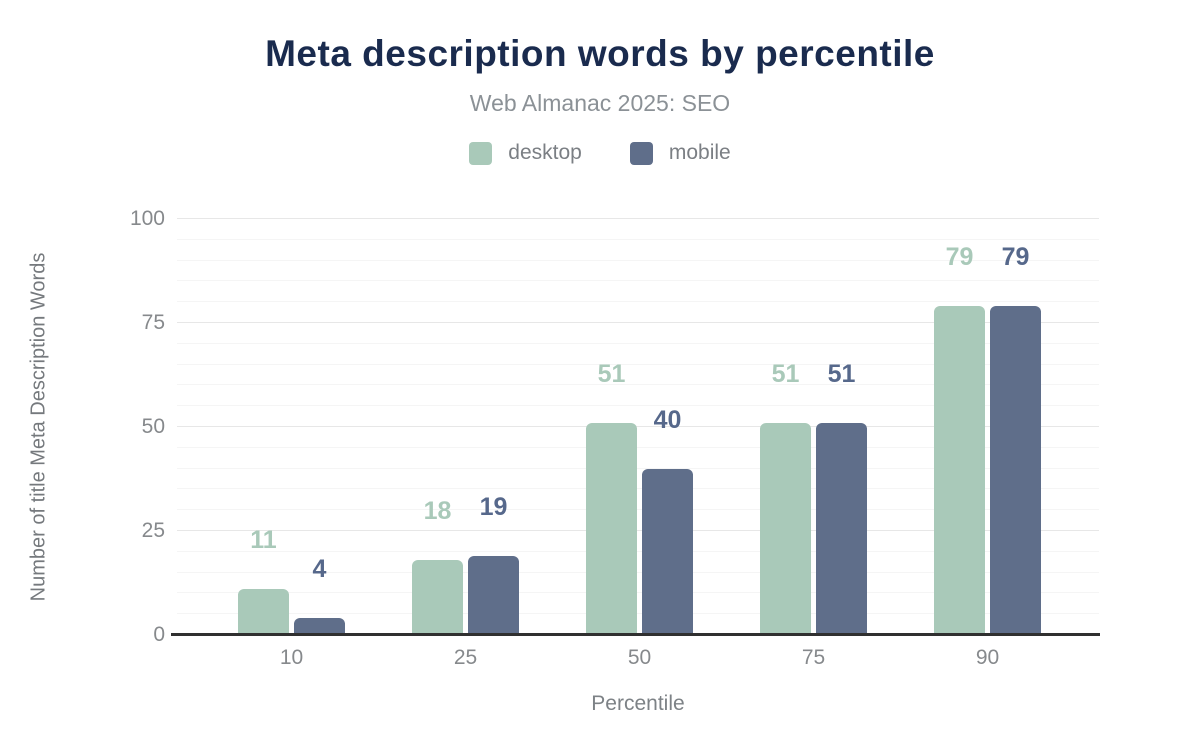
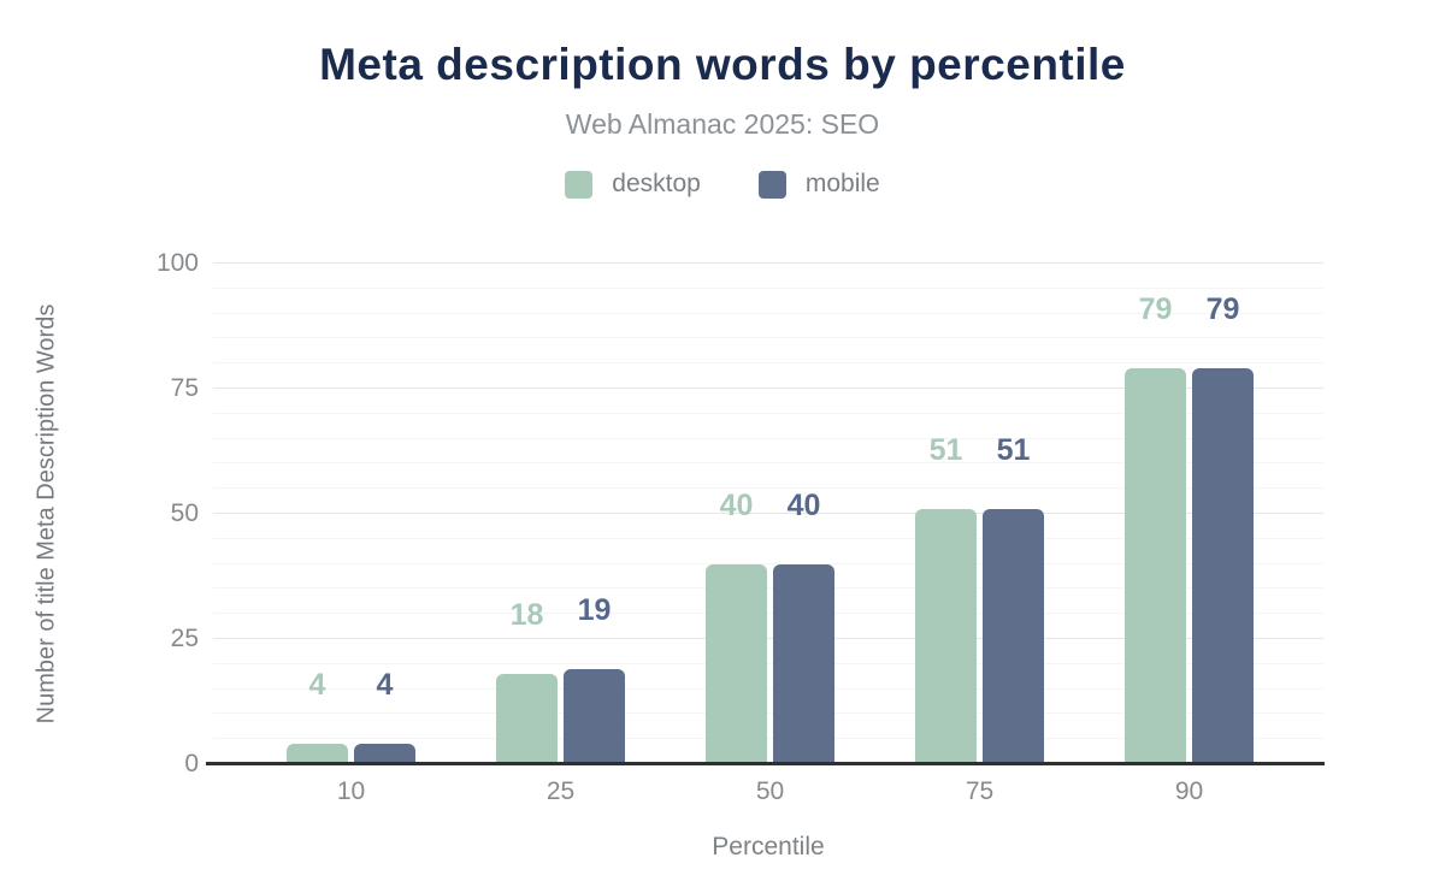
desktop/10: 11 -> 4
desktop/50: 51 -> 40
